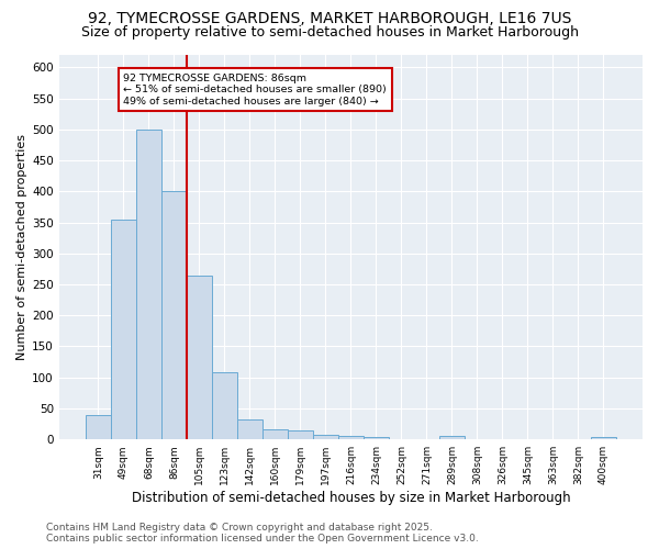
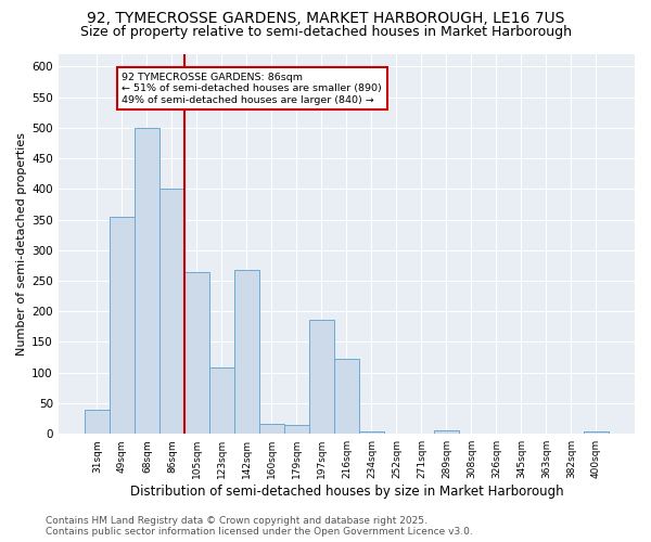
142sqm: 32 -> 268
197sqm: 8 -> 186
216sqm: 5 -> 122
